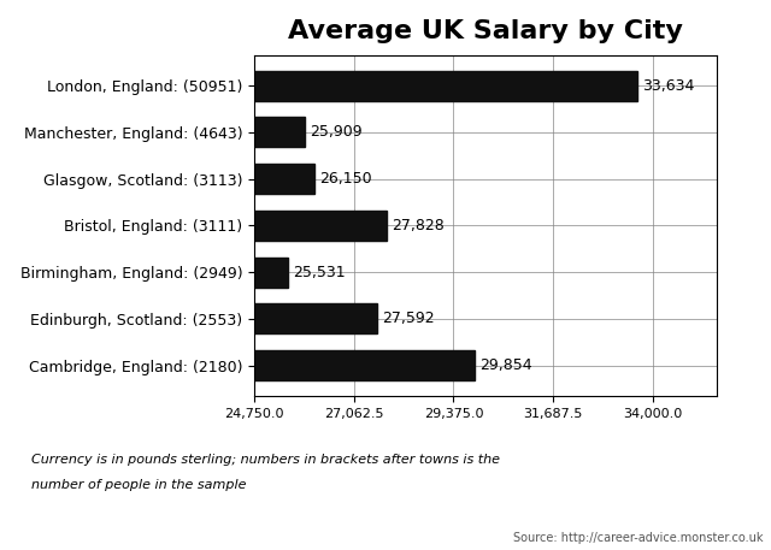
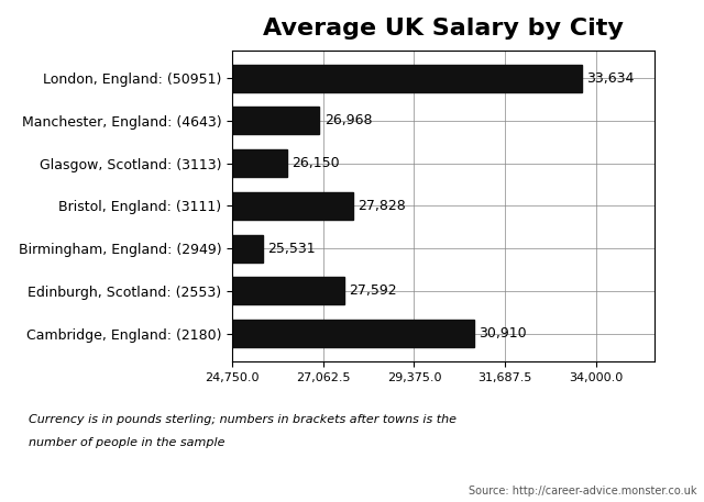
Manchester, England: (4643): 25,909 -> 26,968
Cambridge, England: (2180): 29,854 -> 30,910
